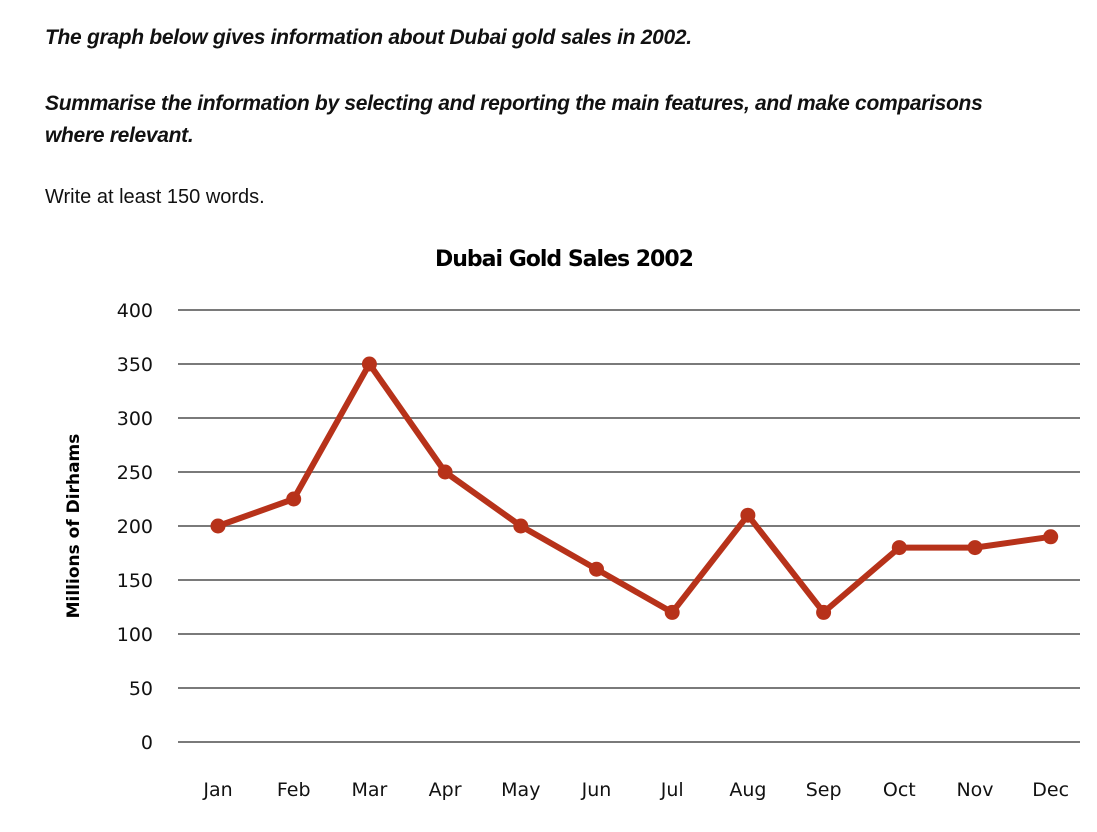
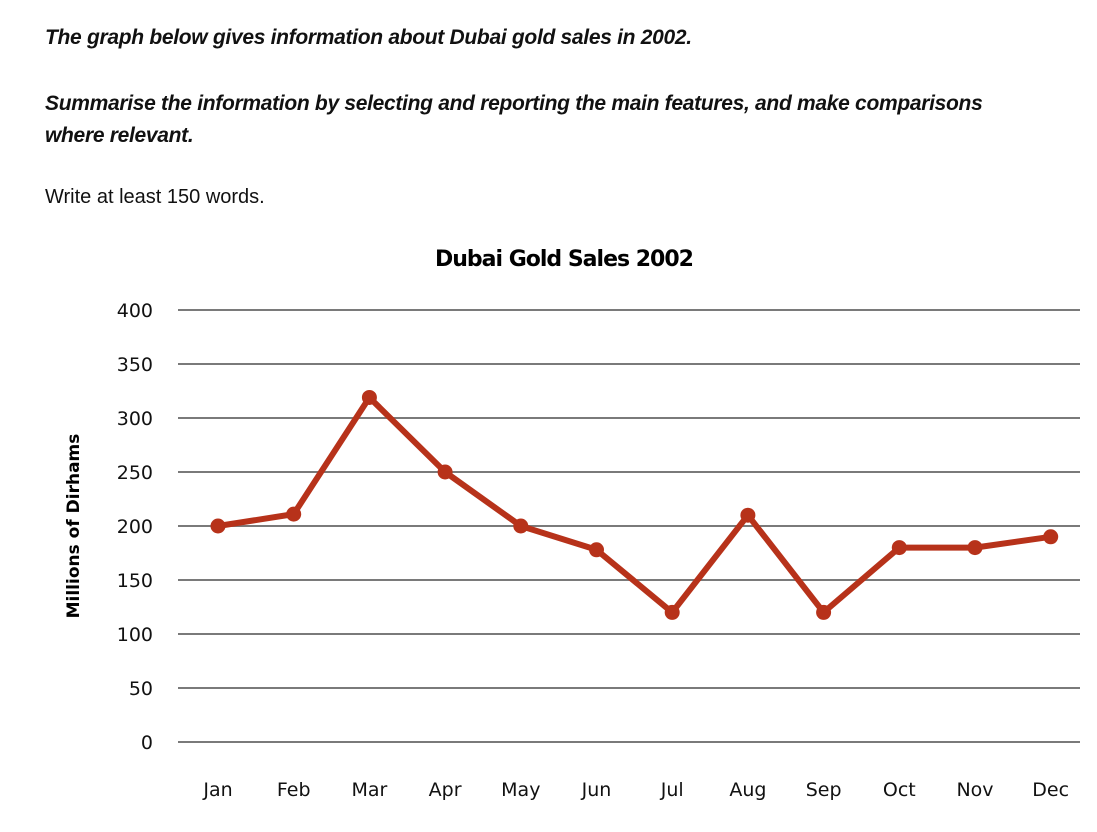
Feb: 225 -> 211
Mar: 350 -> 319
Jun: 160 -> 178
